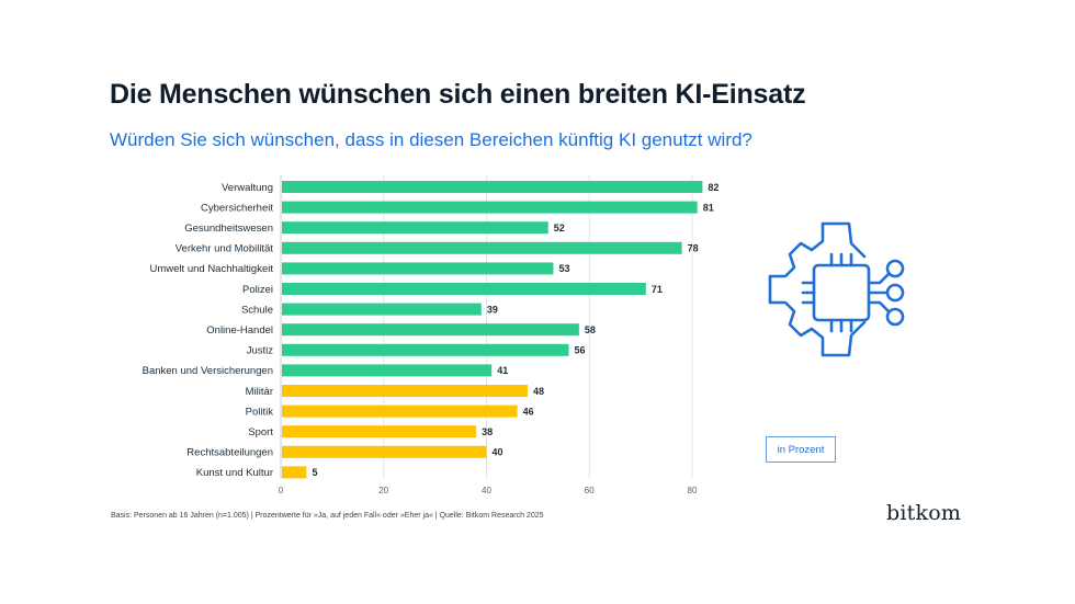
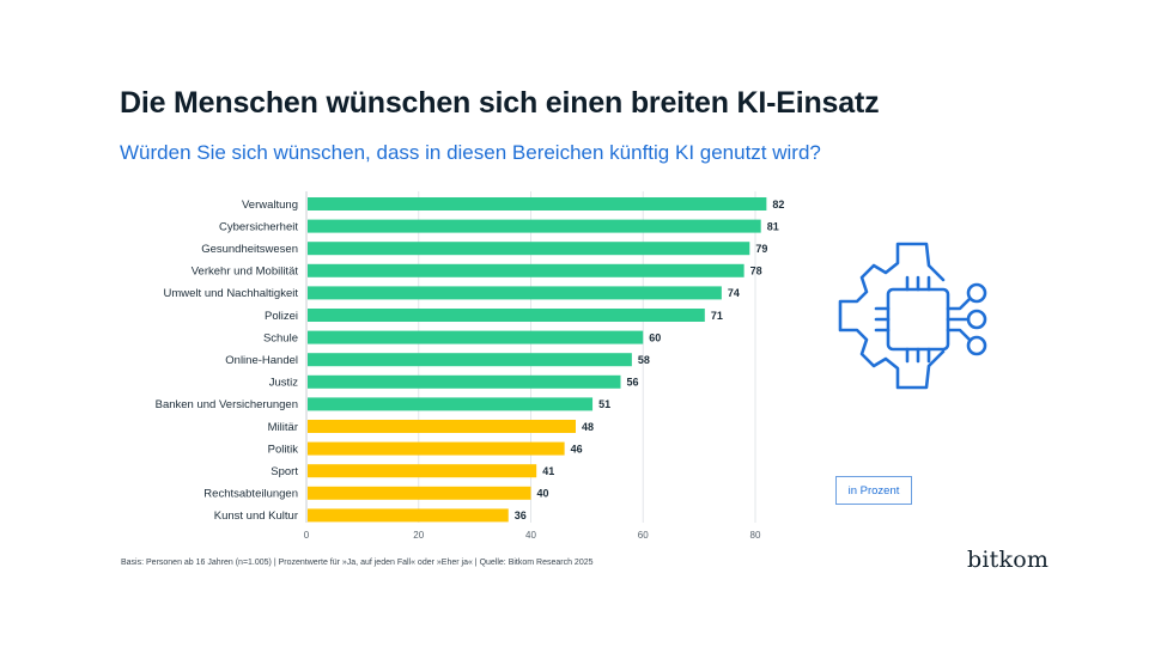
Gesundheitswesen: 52 -> 79
Umwelt und Nachhaltigkeit: 53 -> 74
Schule: 39 -> 60
Banken und Versicherungen: 41 -> 51
Sport: 38 -> 41
Kunst und Kultur: 5 -> 36
